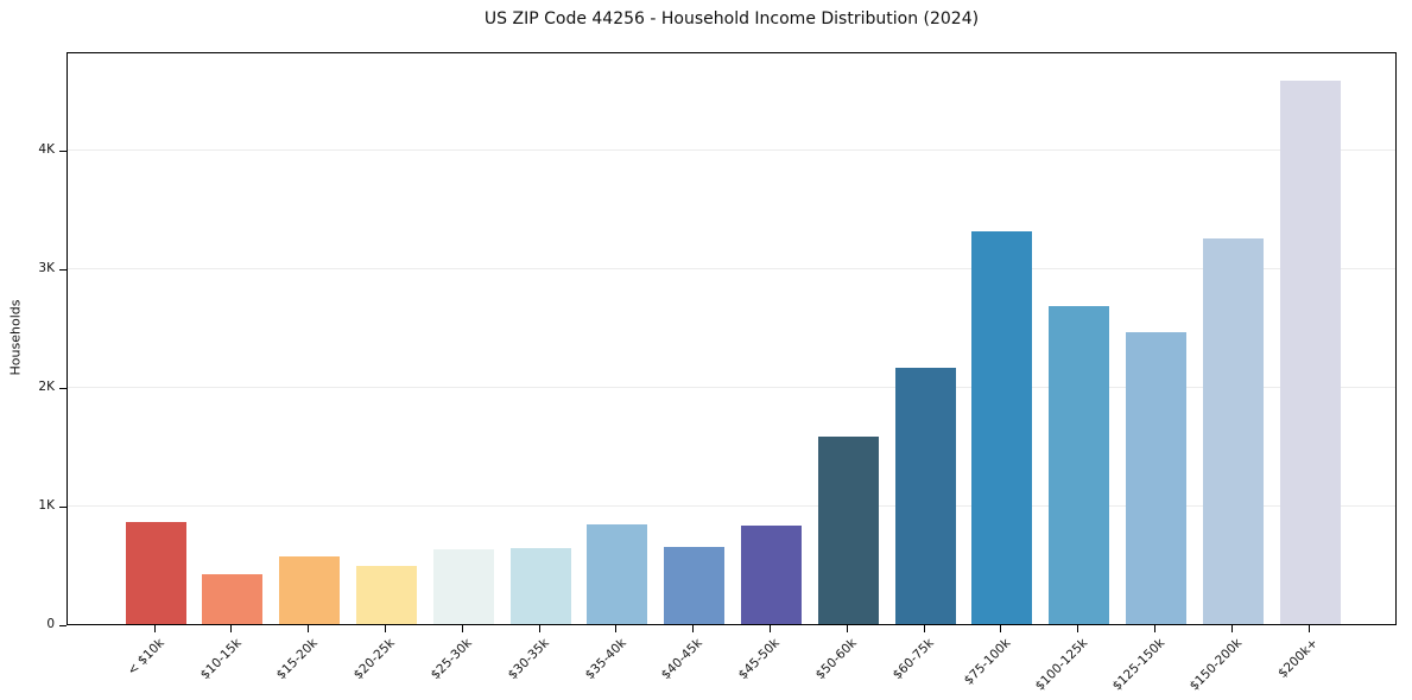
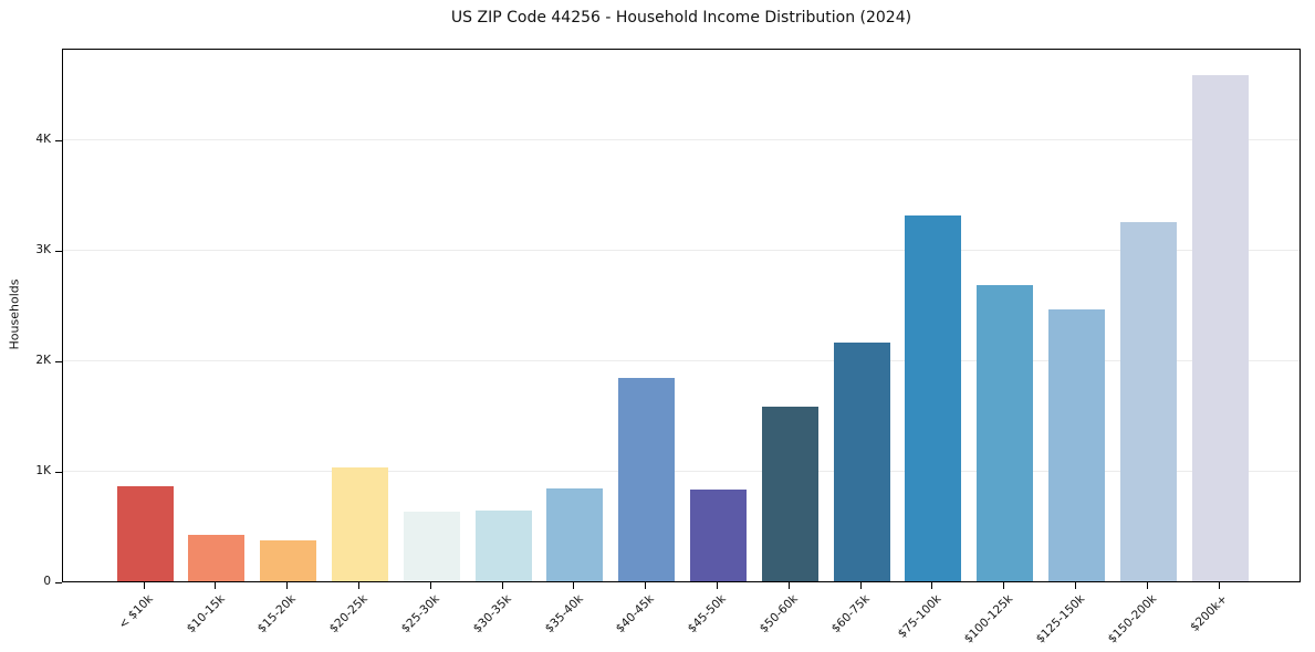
$15-20k: 0.57K -> 0.37K
$20-25k: 0.49K -> 1.03K
$40-45k: 0.65K -> 1.85K
